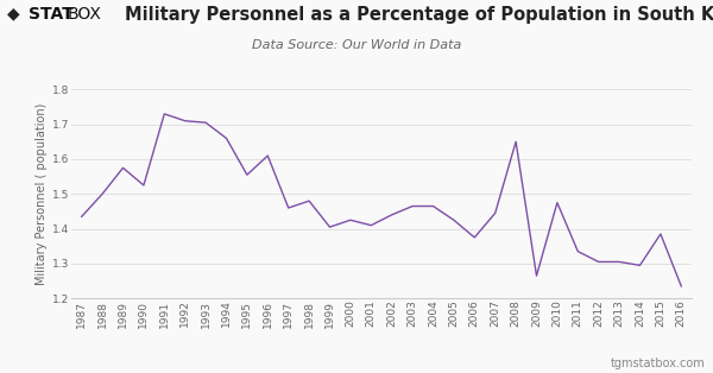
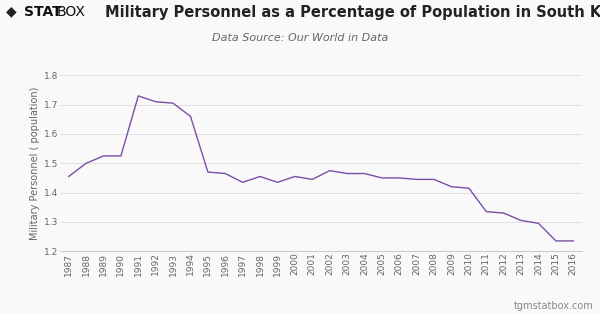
1987: 1.435 -> 1.455
1989: 1.575 -> 1.525
1995: 1.555 -> 1.470
1996: 1.610 -> 1.465
1997: 1.460 -> 1.435
1998: 1.480 -> 1.455
1999: 1.405 -> 1.435
2000: 1.425 -> 1.455
2001: 1.410 -> 1.445
2002: 1.440 -> 1.475
2005: 1.425 -> 1.450
2006: 1.375 -> 1.450
2008: 1.650 -> 1.445
2009: 1.265 -> 1.420
2010: 1.475 -> 1.415
2012: 1.305 -> 1.330
2015: 1.385 -> 1.235
